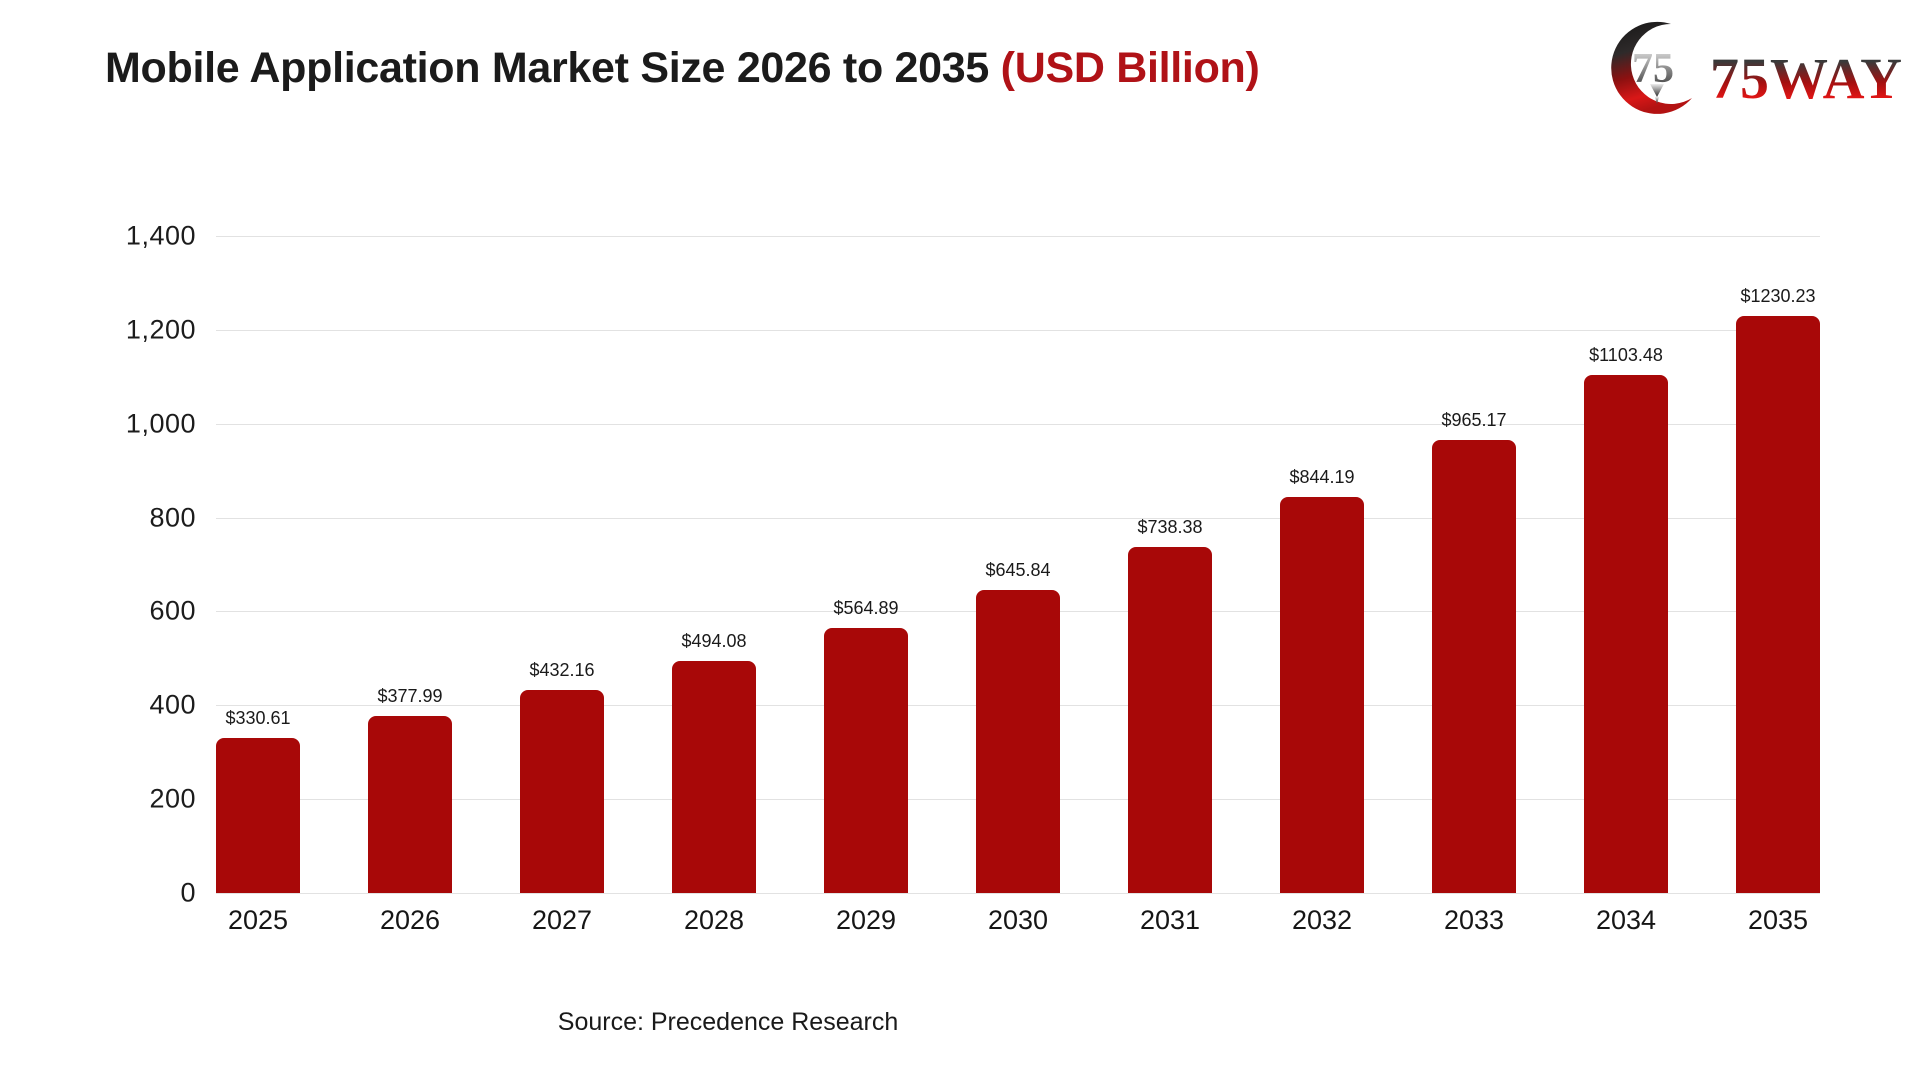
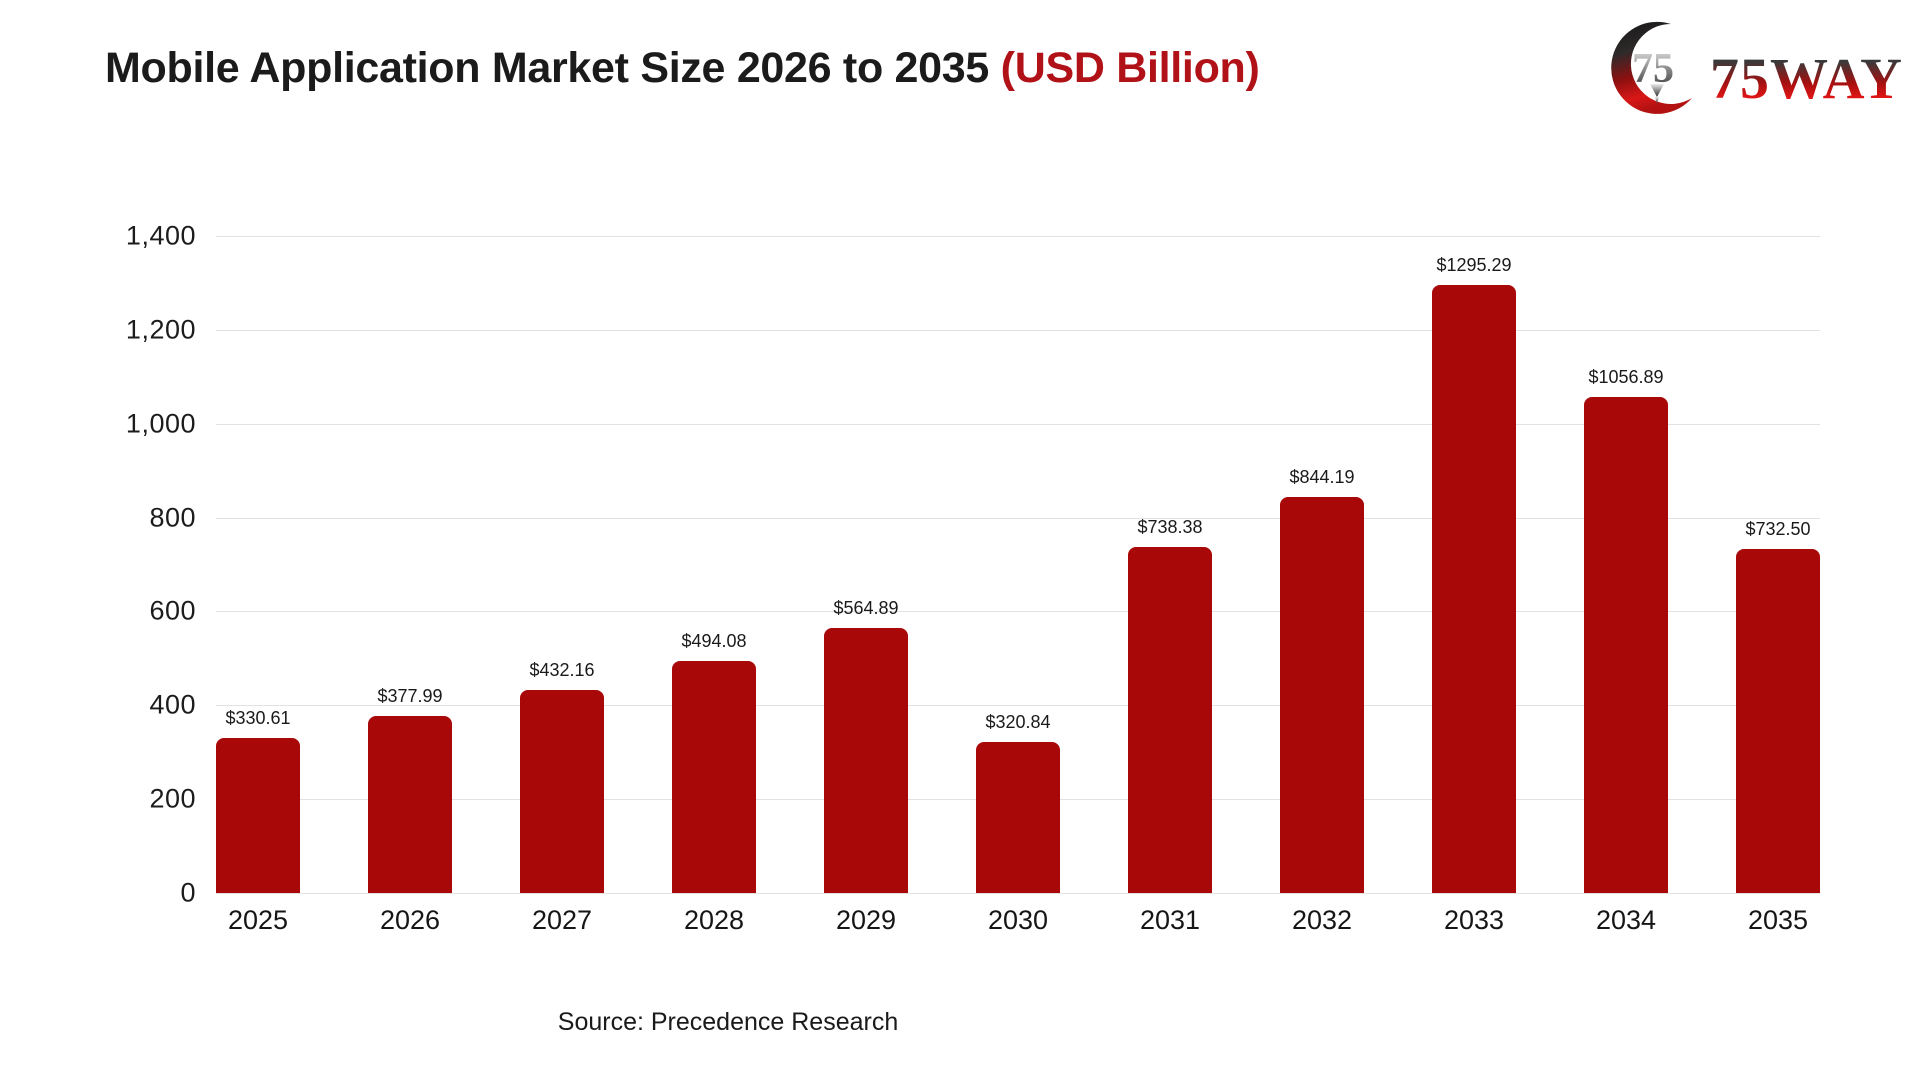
2030: $645.84 -> $320.84
2033: $965.17 -> $1295.29
2034: $1103.48 -> $1056.89
2035: $1230.23 -> $732.50
